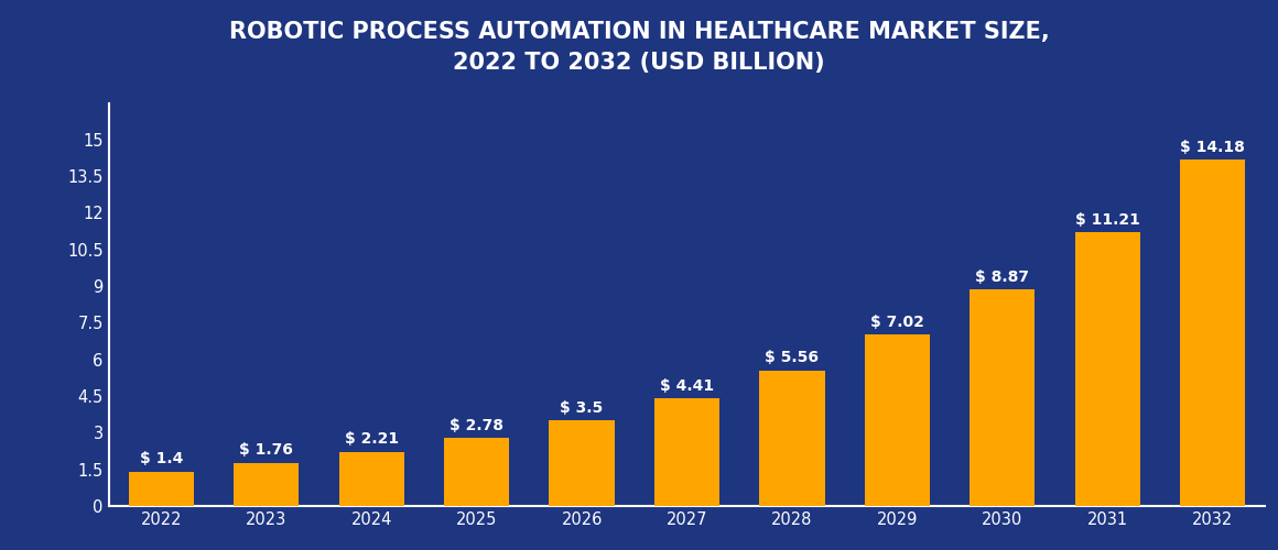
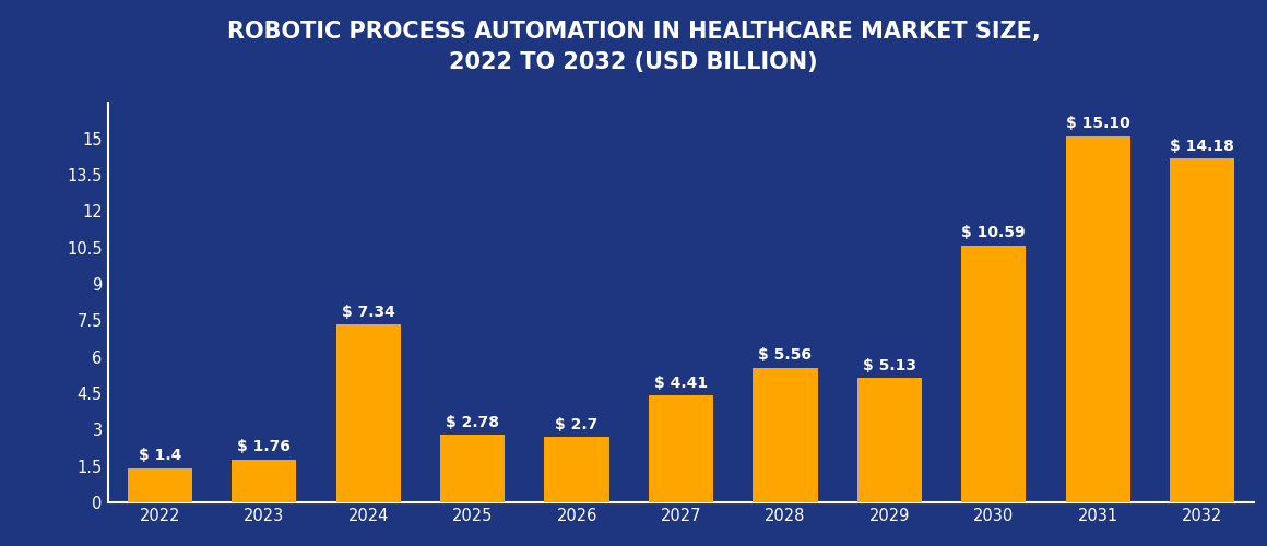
2024: 2.21 -> 7.34
2026: 3.5 -> 2.7
2029: 7.02 -> 5.13
2030: 8.87 -> 10.59
2031: 11.21 -> 15.10
